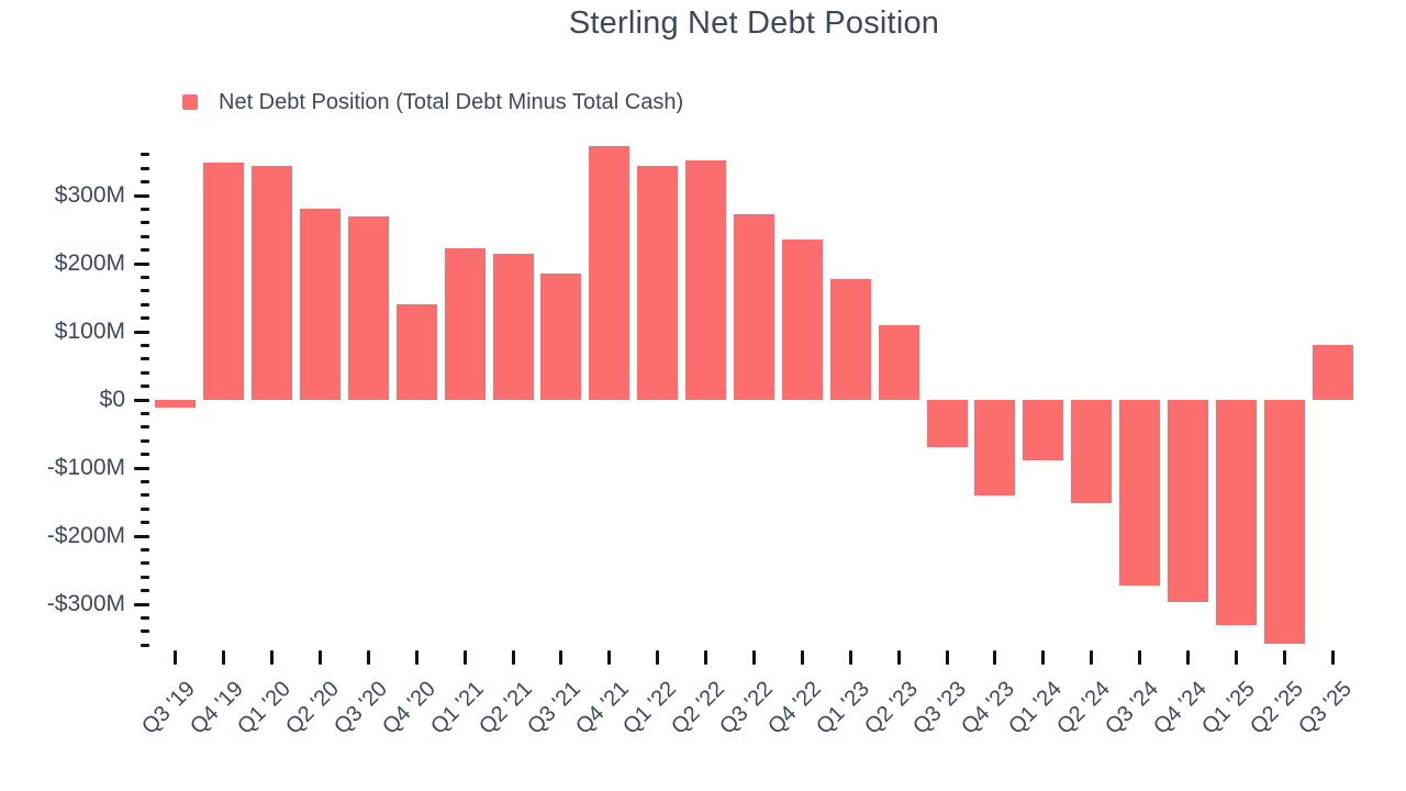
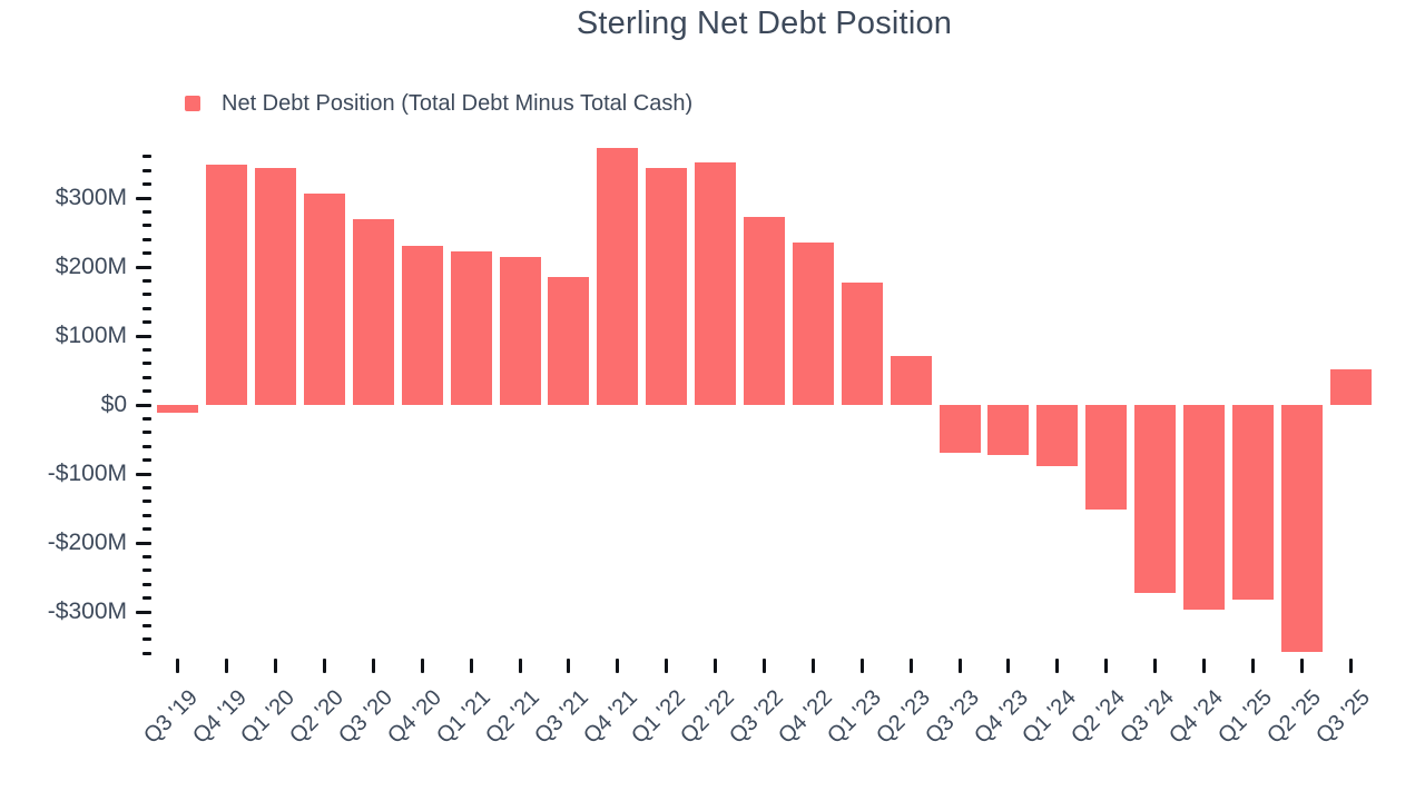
Q2 '20: $280M -> $310M
Q4 '20: $140M -> $230M
Q2 '23: $110M -> $70M
Q4 '23: -$140M -> -$70M
Q1 '25: -$330M -> -$280M
Q3 '25: $80M -> $50M
